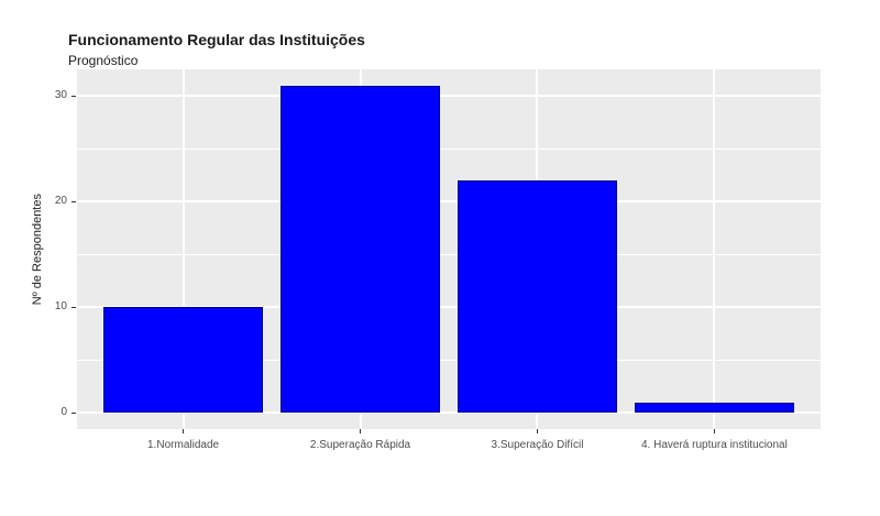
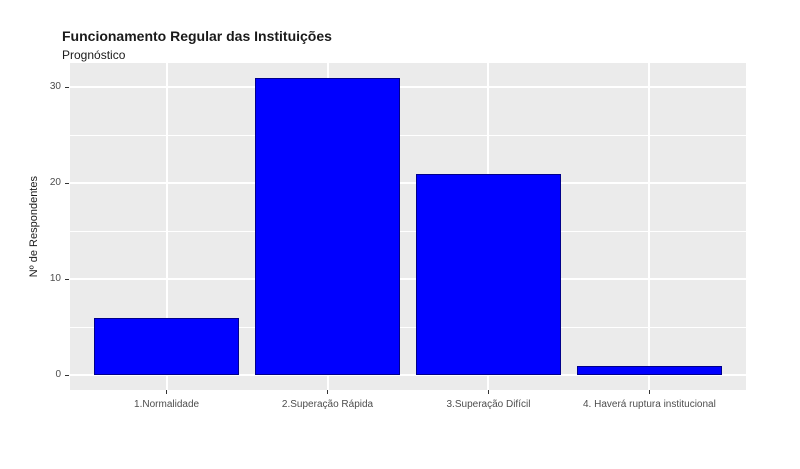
1.Normalidade: 10 -> 6
3.Superação Difícil: 22 -> 21
